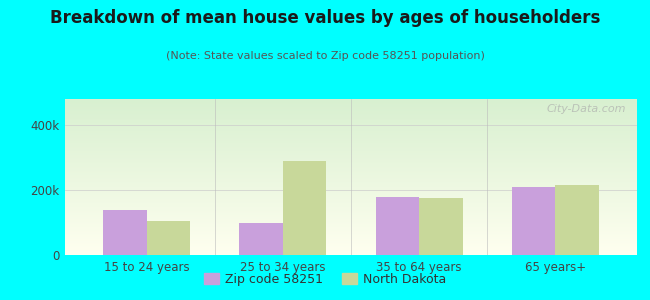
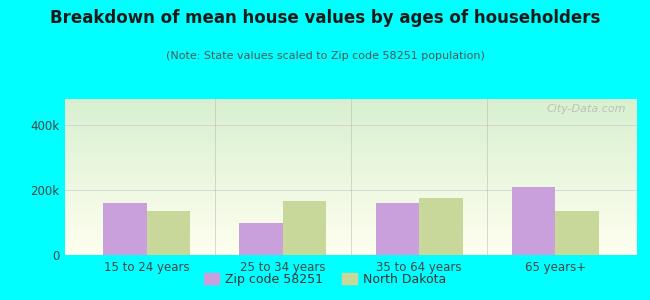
Zip code 58251/15 to 24 years: 140k -> 160k
North Dakota/15 to 24 years: 105k -> 135k
North Dakota/25 to 34 years: 290k -> 165k
Zip code 58251/35 to 64 years: 180k -> 160k
North Dakota/65 years+: 215k -> 135k
